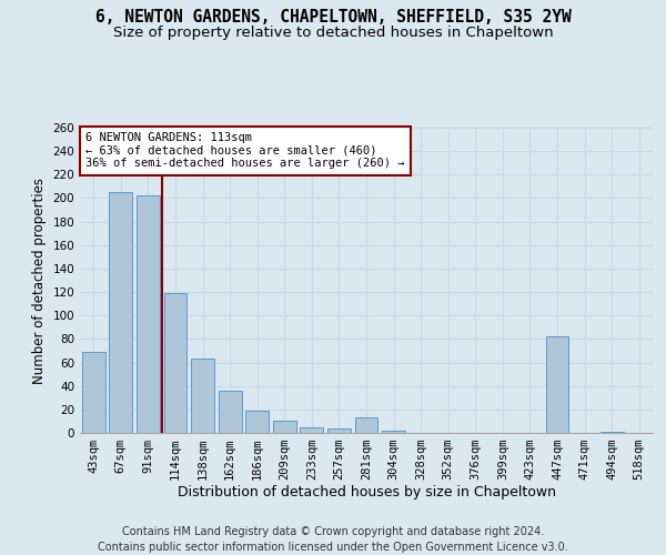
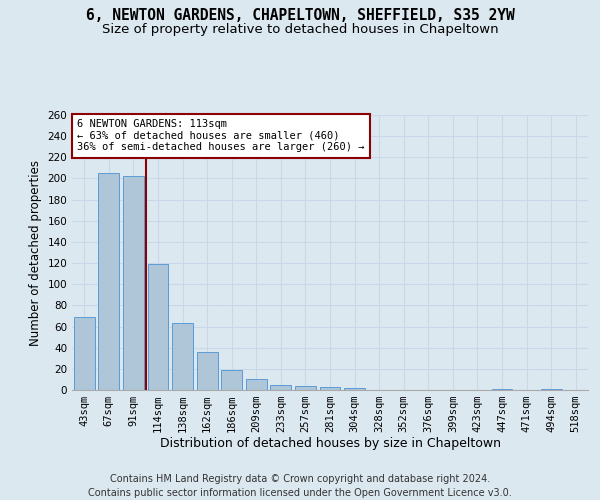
281sqm: 13 -> 3
447sqm: 82 -> 1
